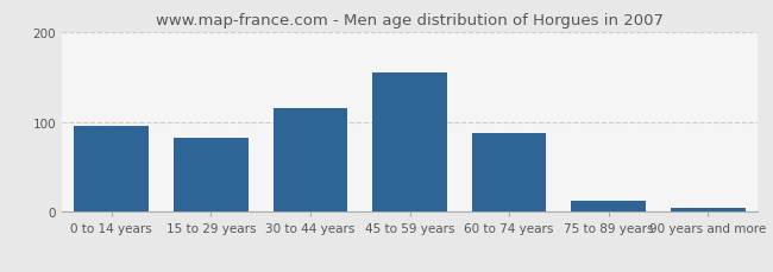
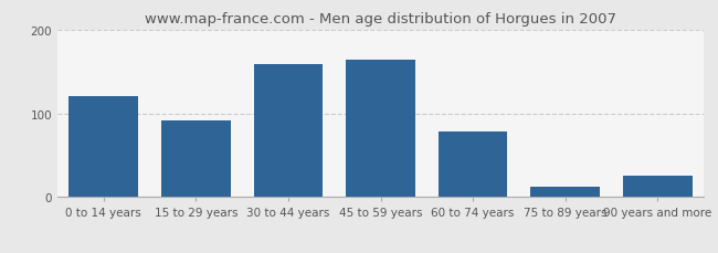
0 to 14 years: 95 -> 120
15 to 29 years: 82 -> 92
30 to 44 years: 115 -> 158
45 to 59 years: 155 -> 164
60 to 74 years: 88 -> 78
90 years and more: 5 -> 26
